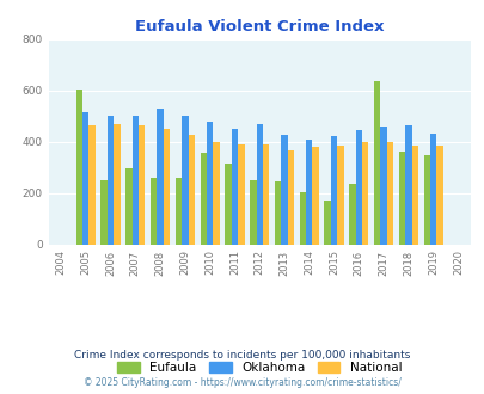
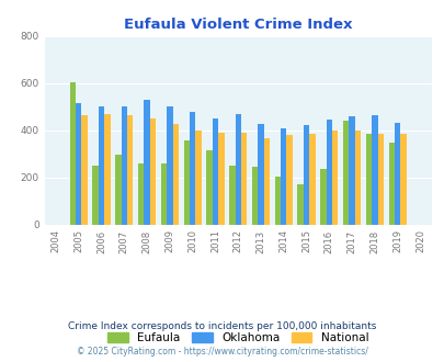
Eufaula/2017: 635 -> 440
Eufaula/2018: 360 -> 385
